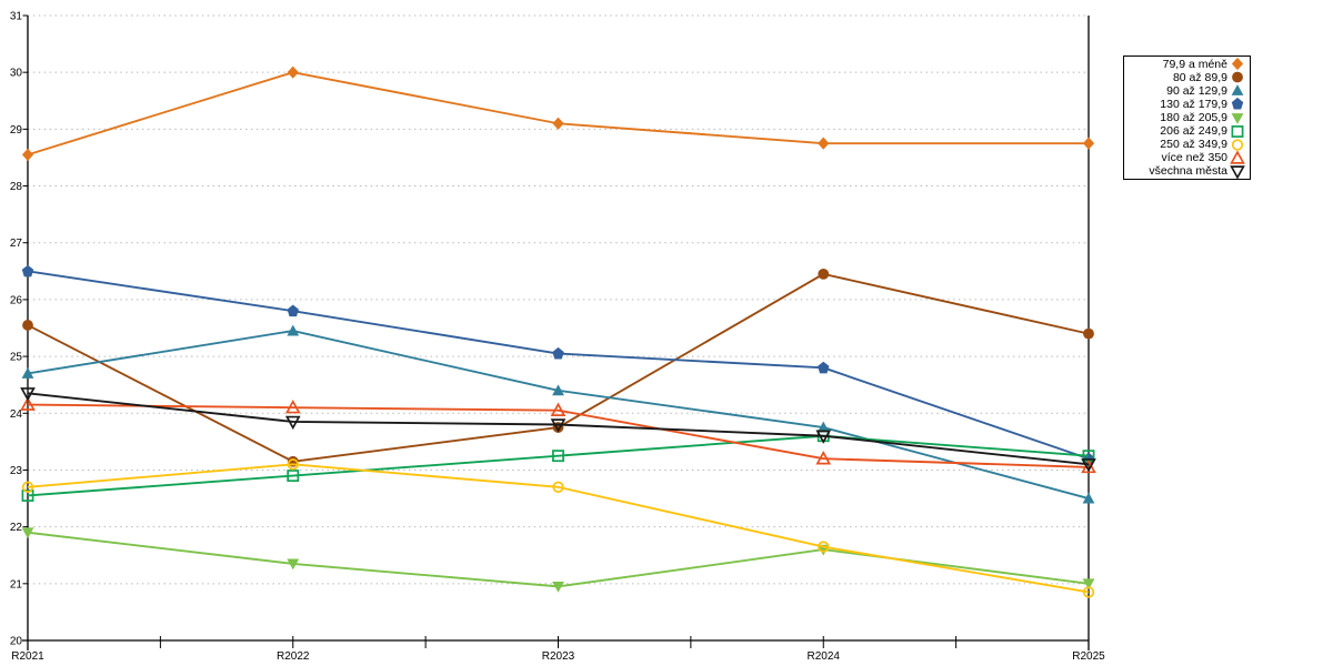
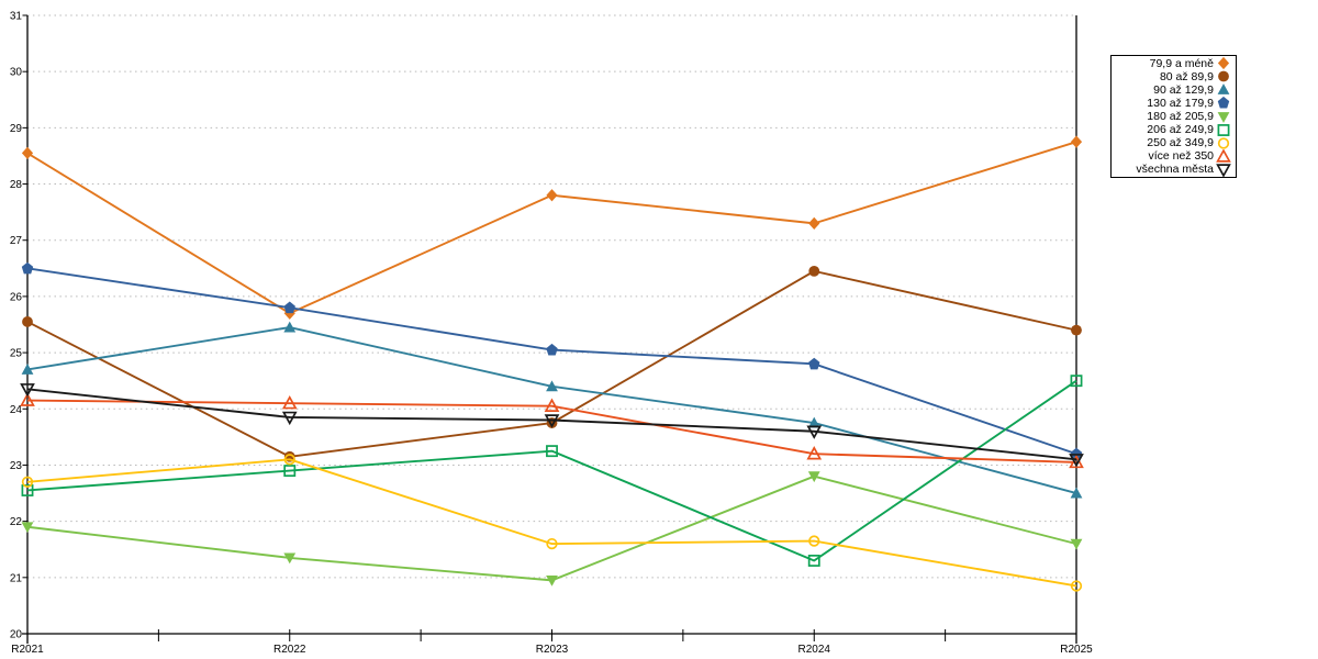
79,9 a méně/R2022: 30.0 -> 25.7
79,9 a méně/R2023: 29.1 -> 27.8
250 až 349,9/R2023: 22.7 -> 21.6
79,9 a méně/R2024: 28.8 -> 27.3
180 až 205,9/R2024: 21.6 -> 22.8
206 až 249,9/R2024: 23.6 -> 21.3
180 až 205,9/R2025: 21.0 -> 21.6
206 až 249,9/R2025: 23.2 -> 24.5
